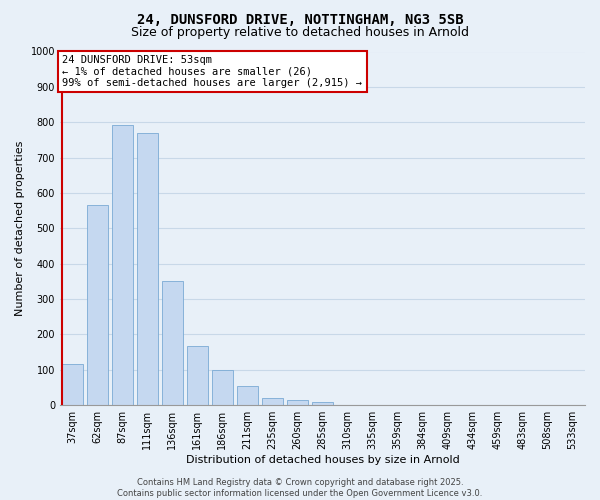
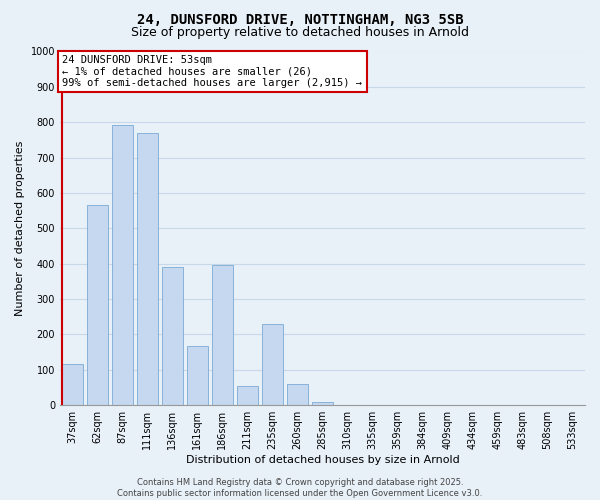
136sqm: 350 -> 390
186sqm: 100 -> 395
235sqm: 20 -> 230
260sqm: 15 -> 60
